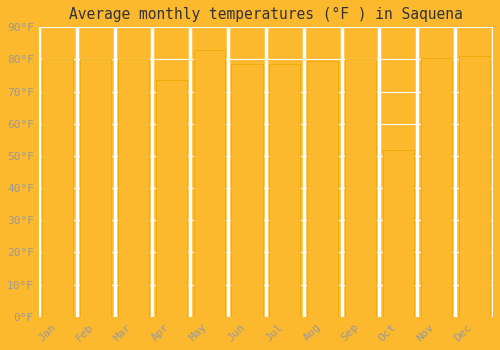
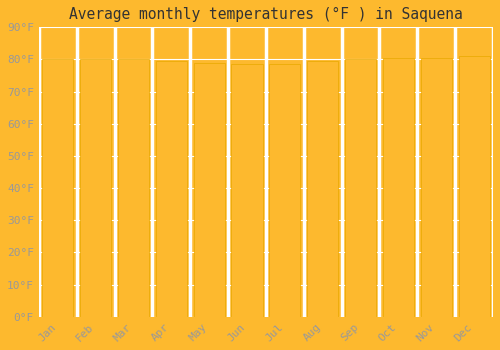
Apr: 73.5°F -> 79.5°F
May: 83.0°F -> 79.0°F
Oct: 52.0°F -> 80.5°F
